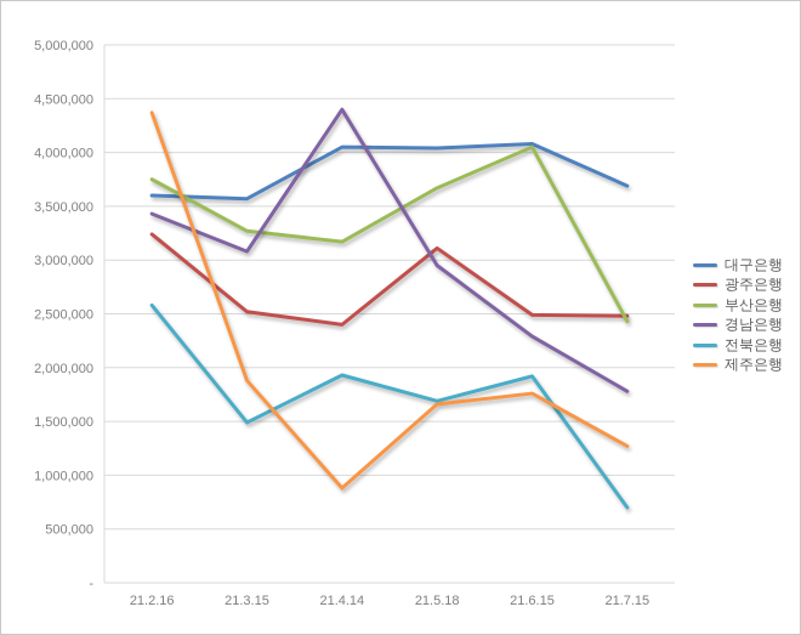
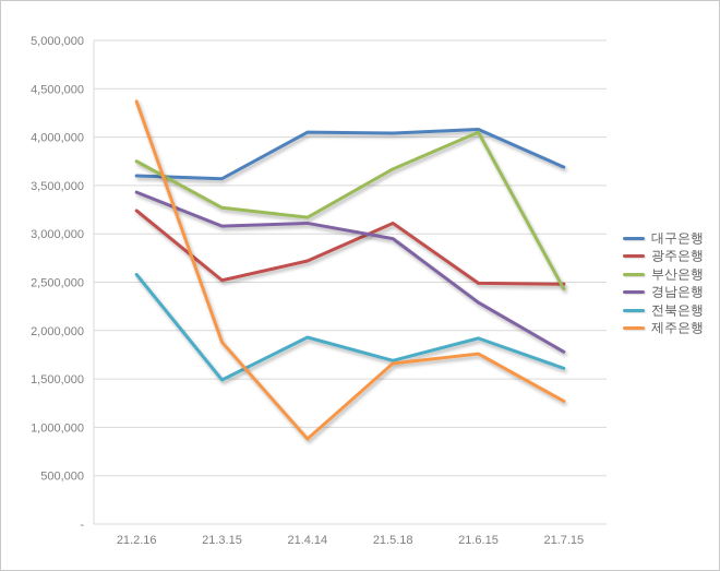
광주은행/21.4.14: 2400000 -> 2700000
경남은행/21.4.14: 4400000 -> 3100000
전북은행/21.7.15: 700000 -> 1600000
